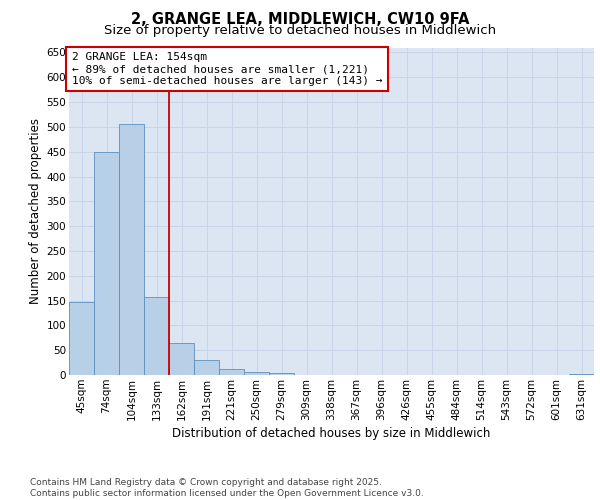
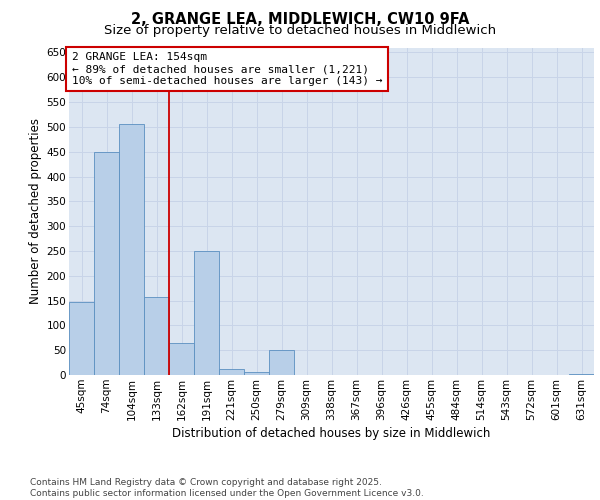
191sqm: 30 -> 250
279sqm: 5 -> 50
